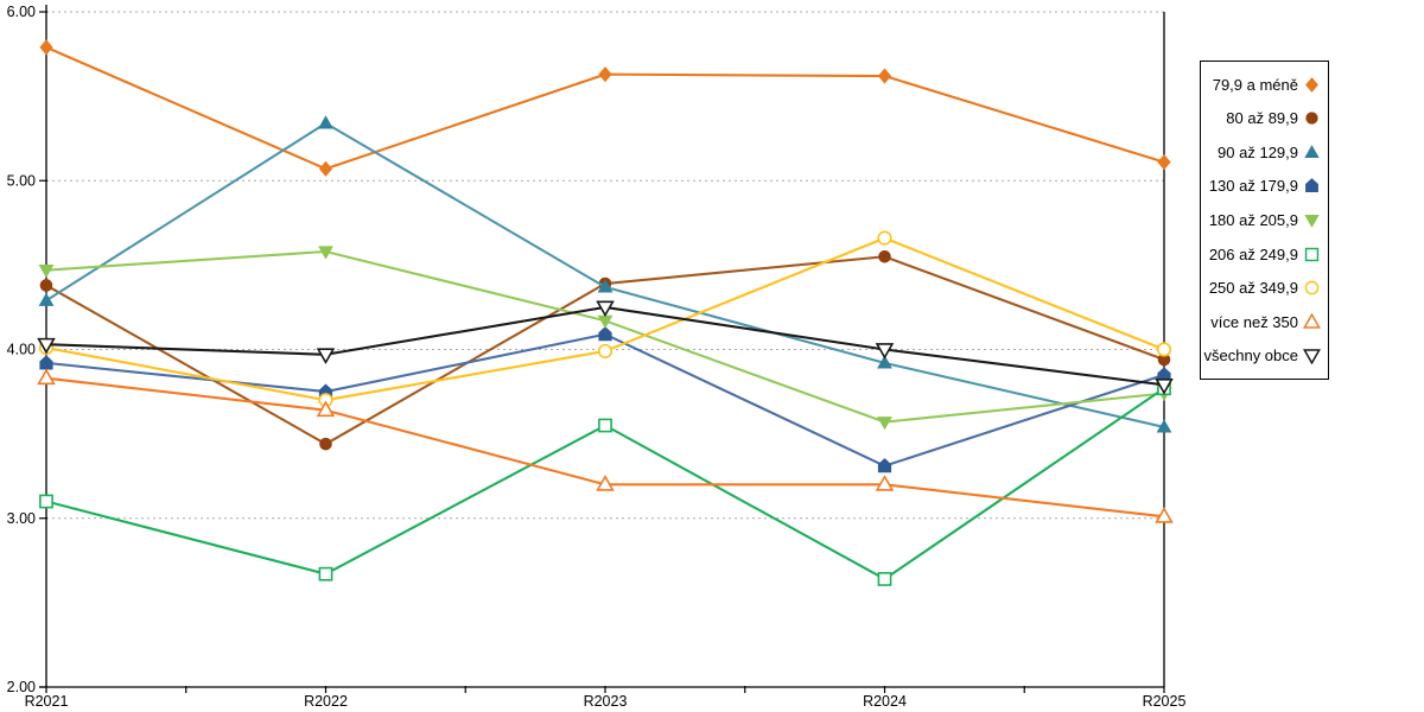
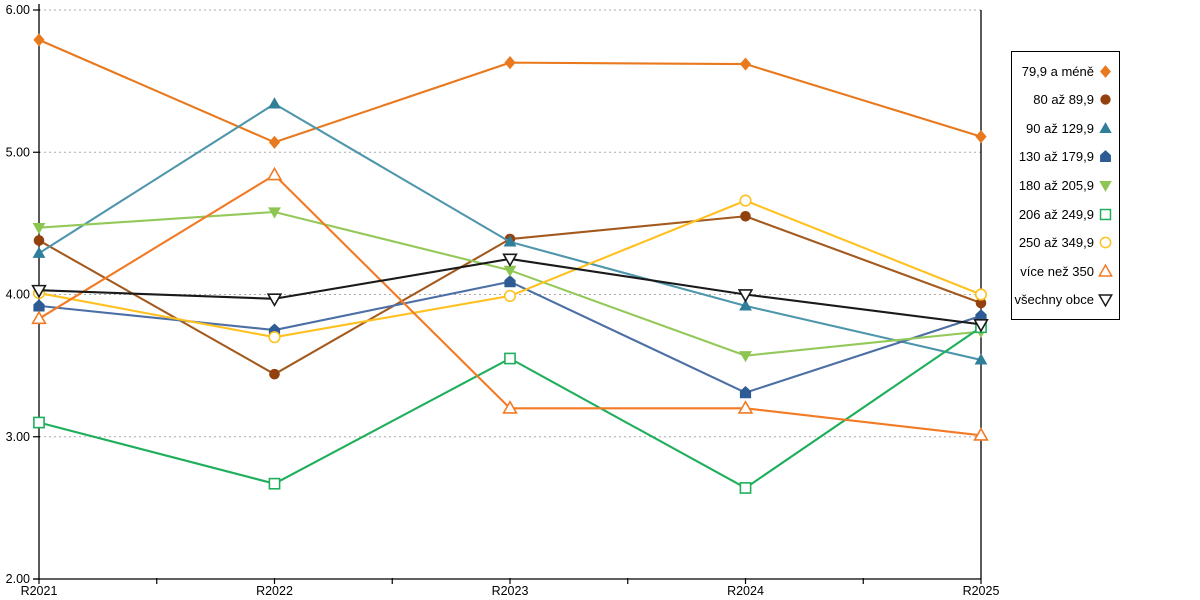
více než 350/R2022: 3.64 -> 4.84
